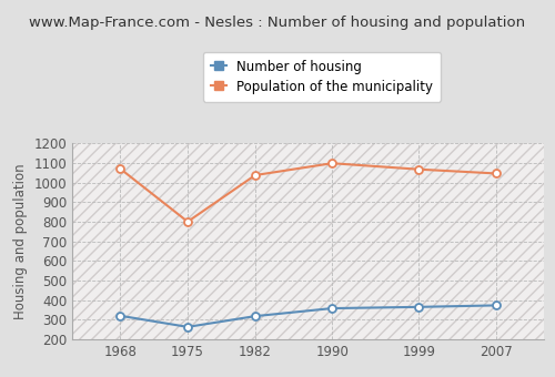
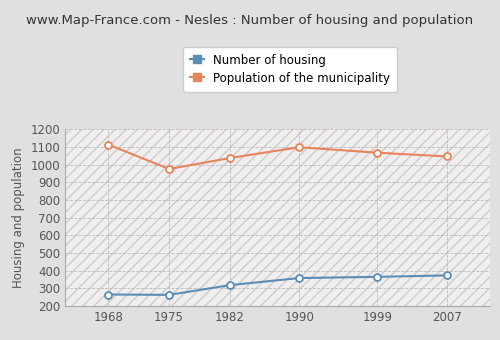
Number of housing/1968: 320 -> 260
Population of the municipality/1968: 1070 -> 1110
Population of the municipality/1975: 800 -> 980
